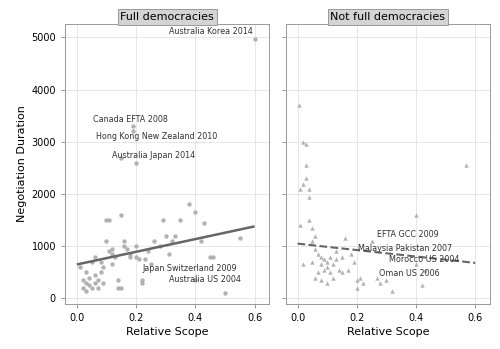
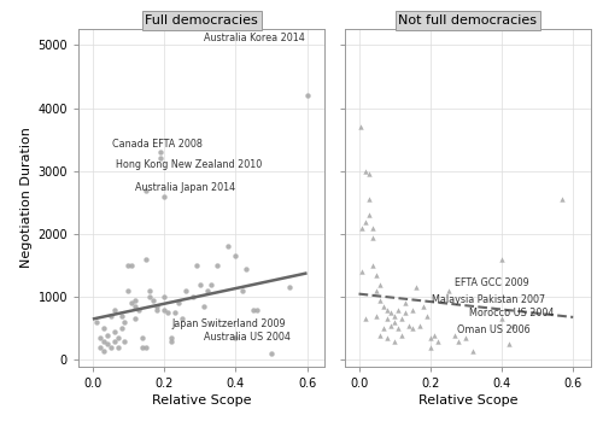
Full democracies/0.6: 4980 -> 4200
